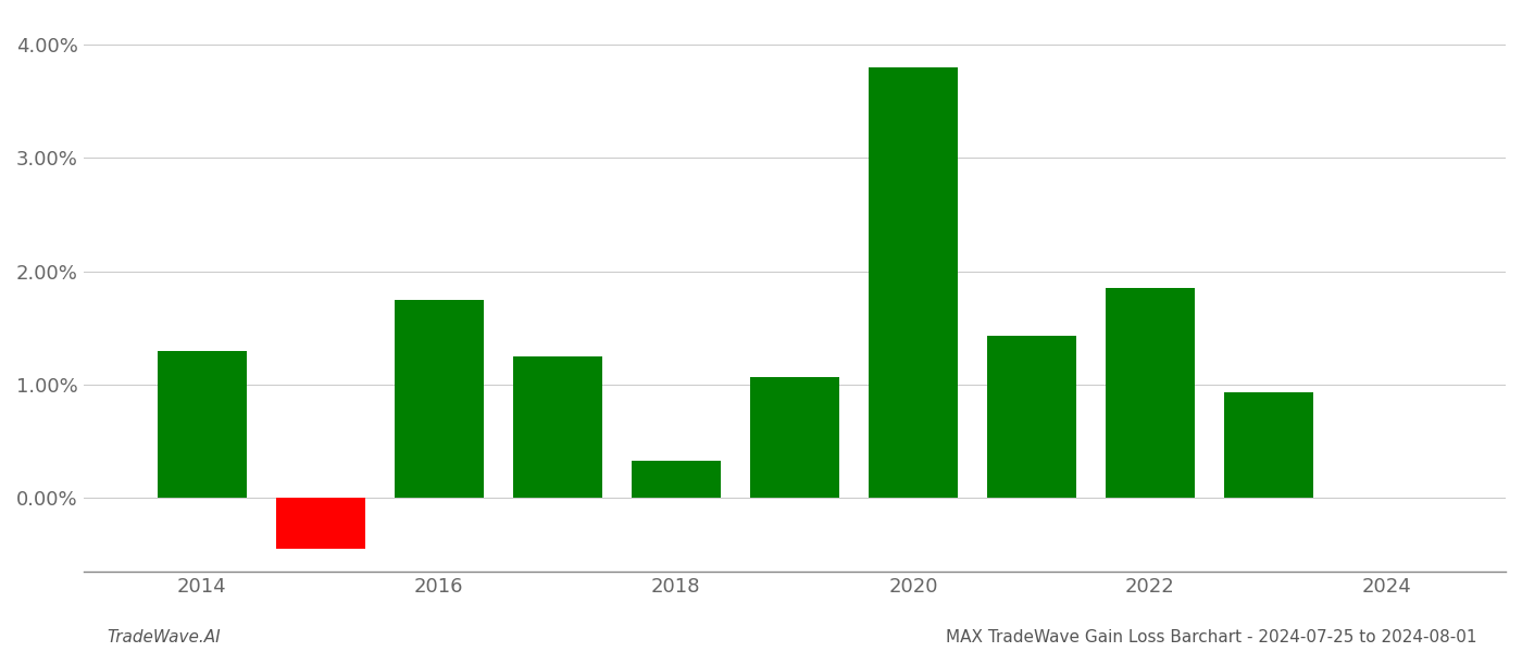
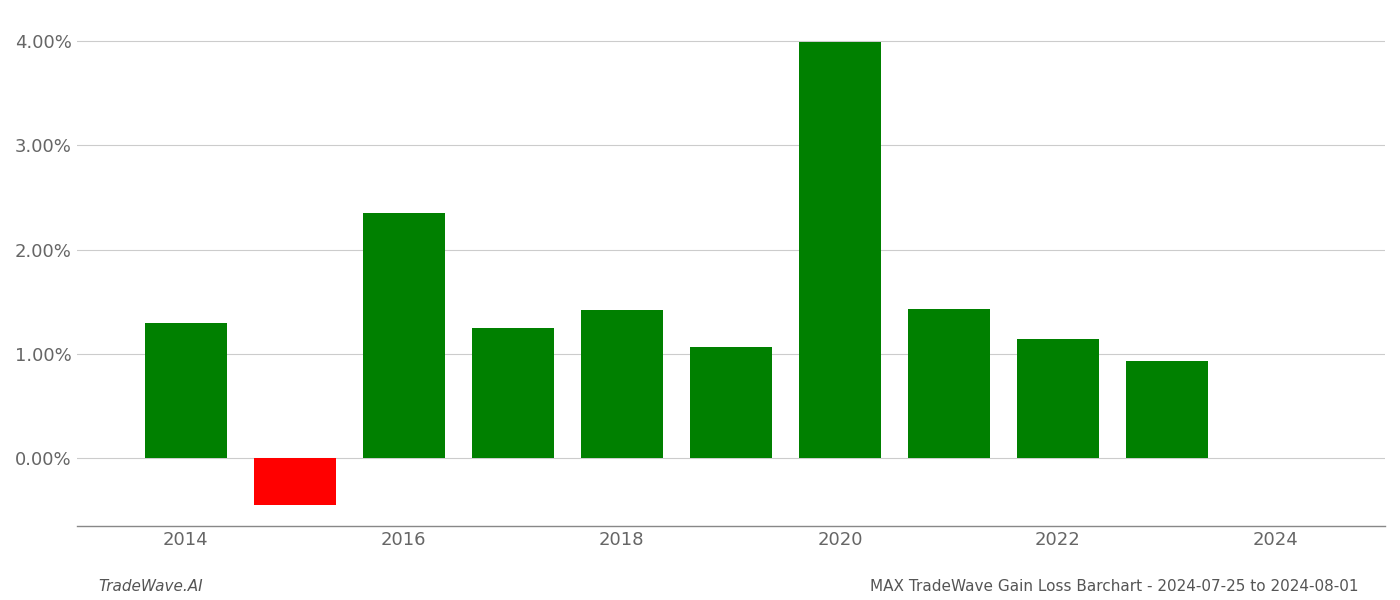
2016: 1.75% -> 2.35%
2018: 0.33% -> 1.42%
2020: 3.80% -> 3.99%
2022: 1.85% -> 1.14%
